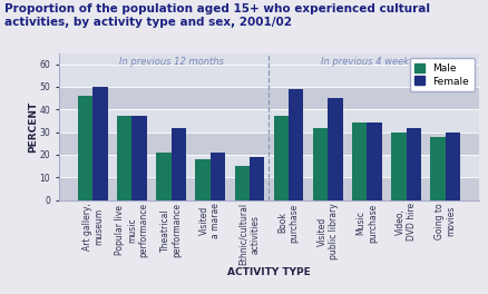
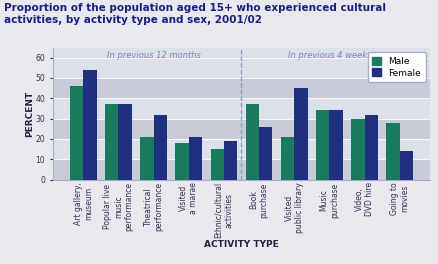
Female/Art gallery, museum: 50 -> 54
Female/Book purchase: 49 -> 26
Male/Visited public library: 32 -> 21
Female/Going to movies: 30 -> 14
